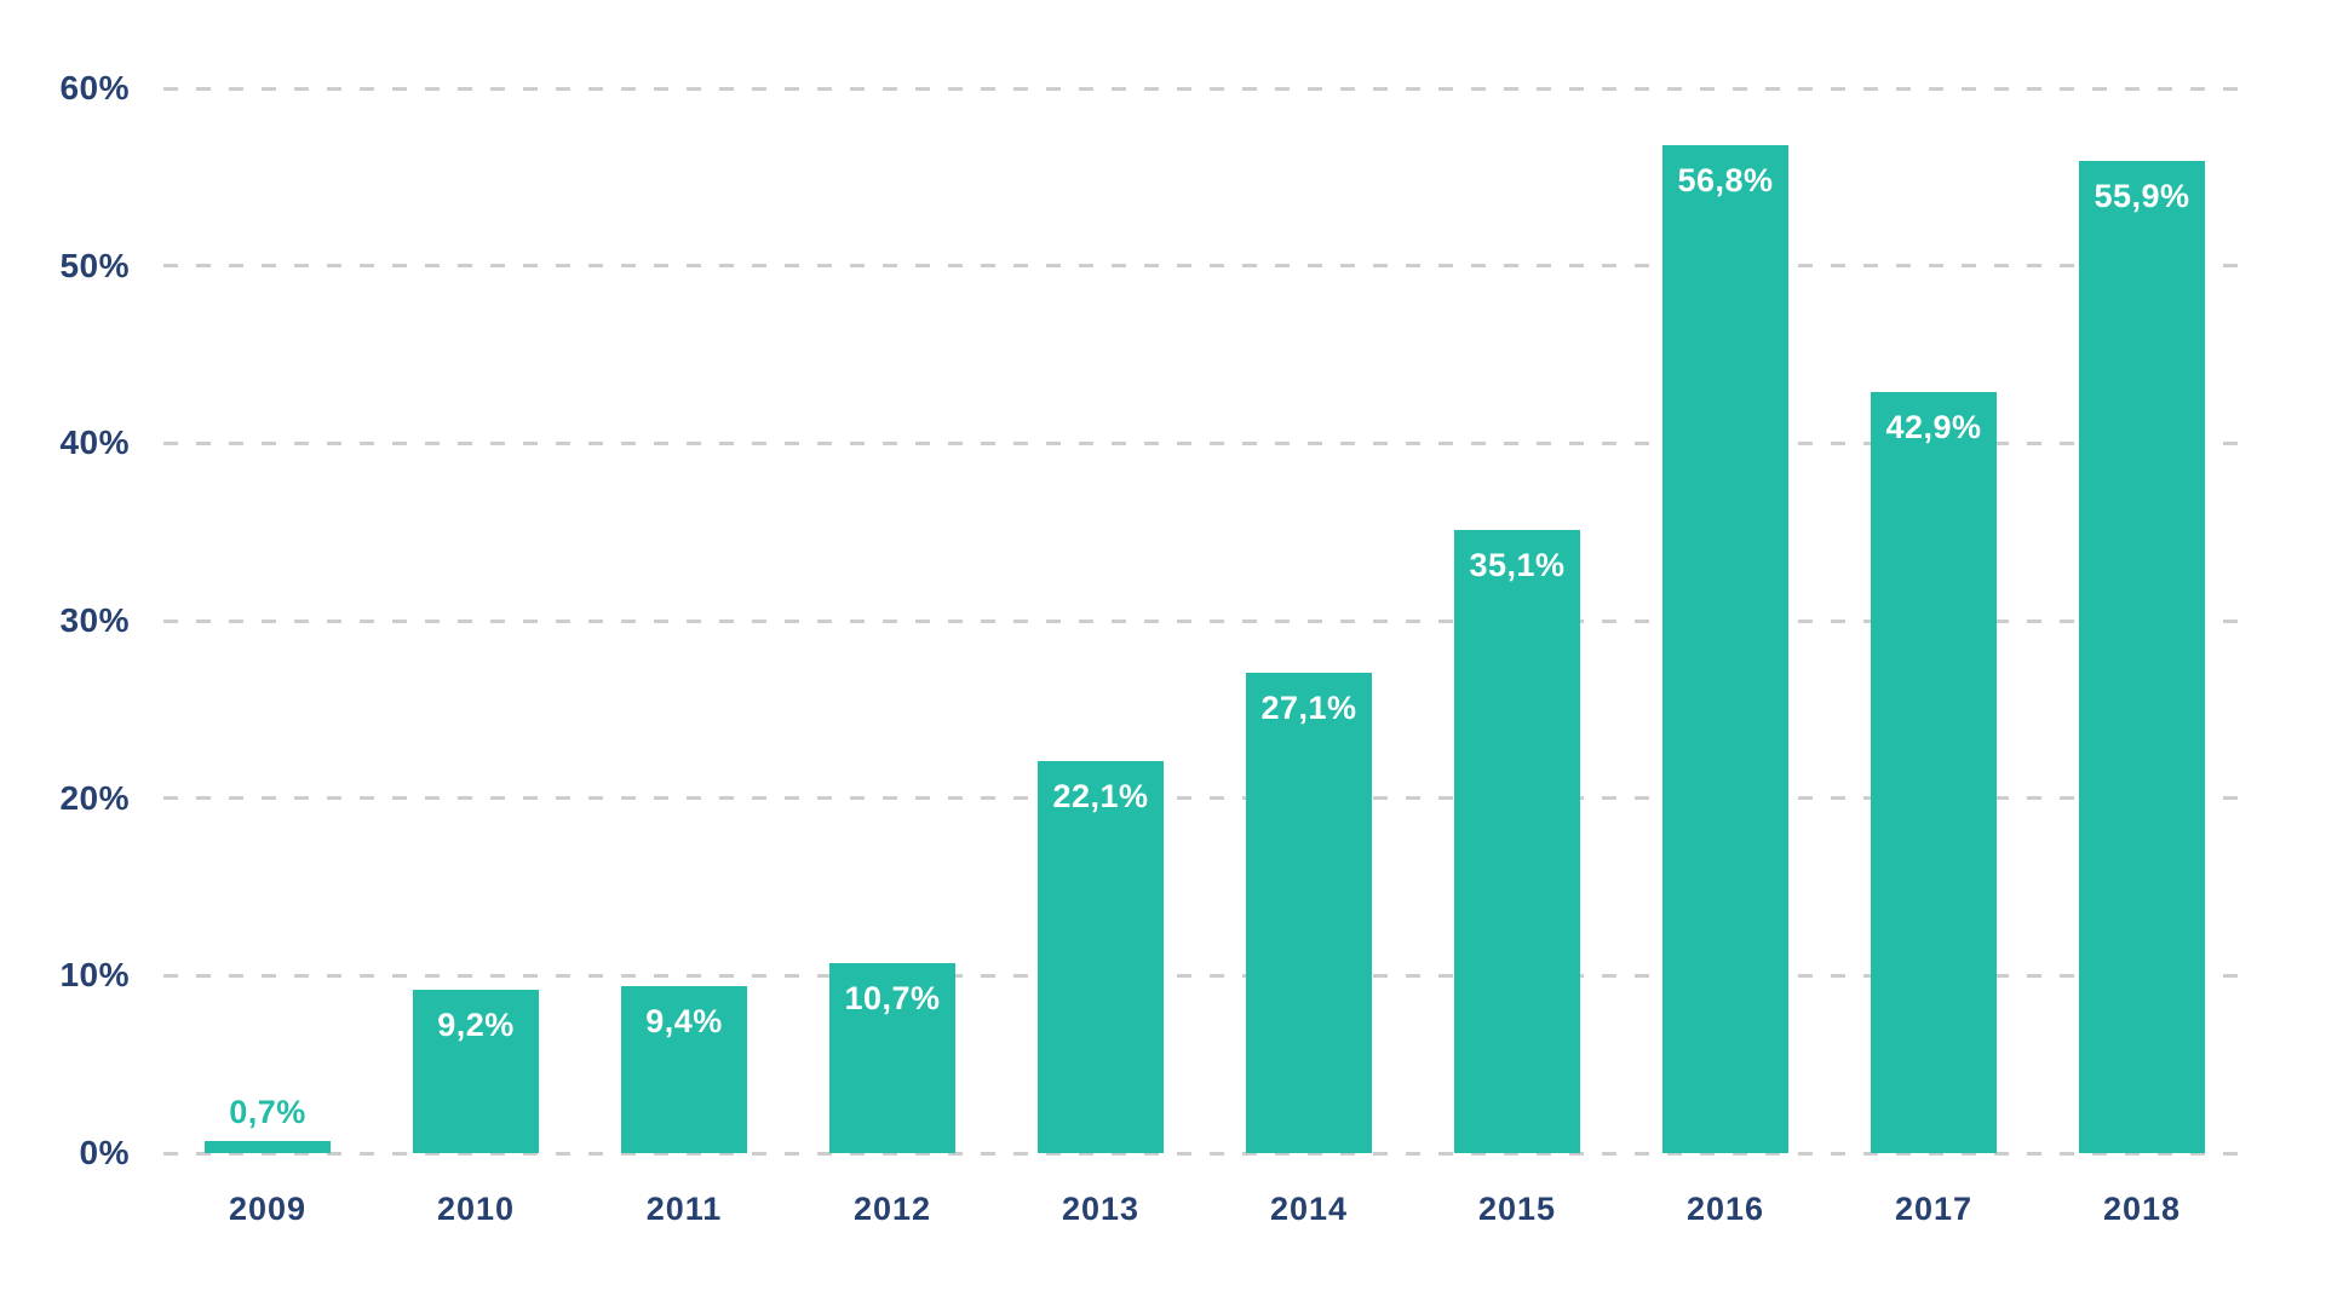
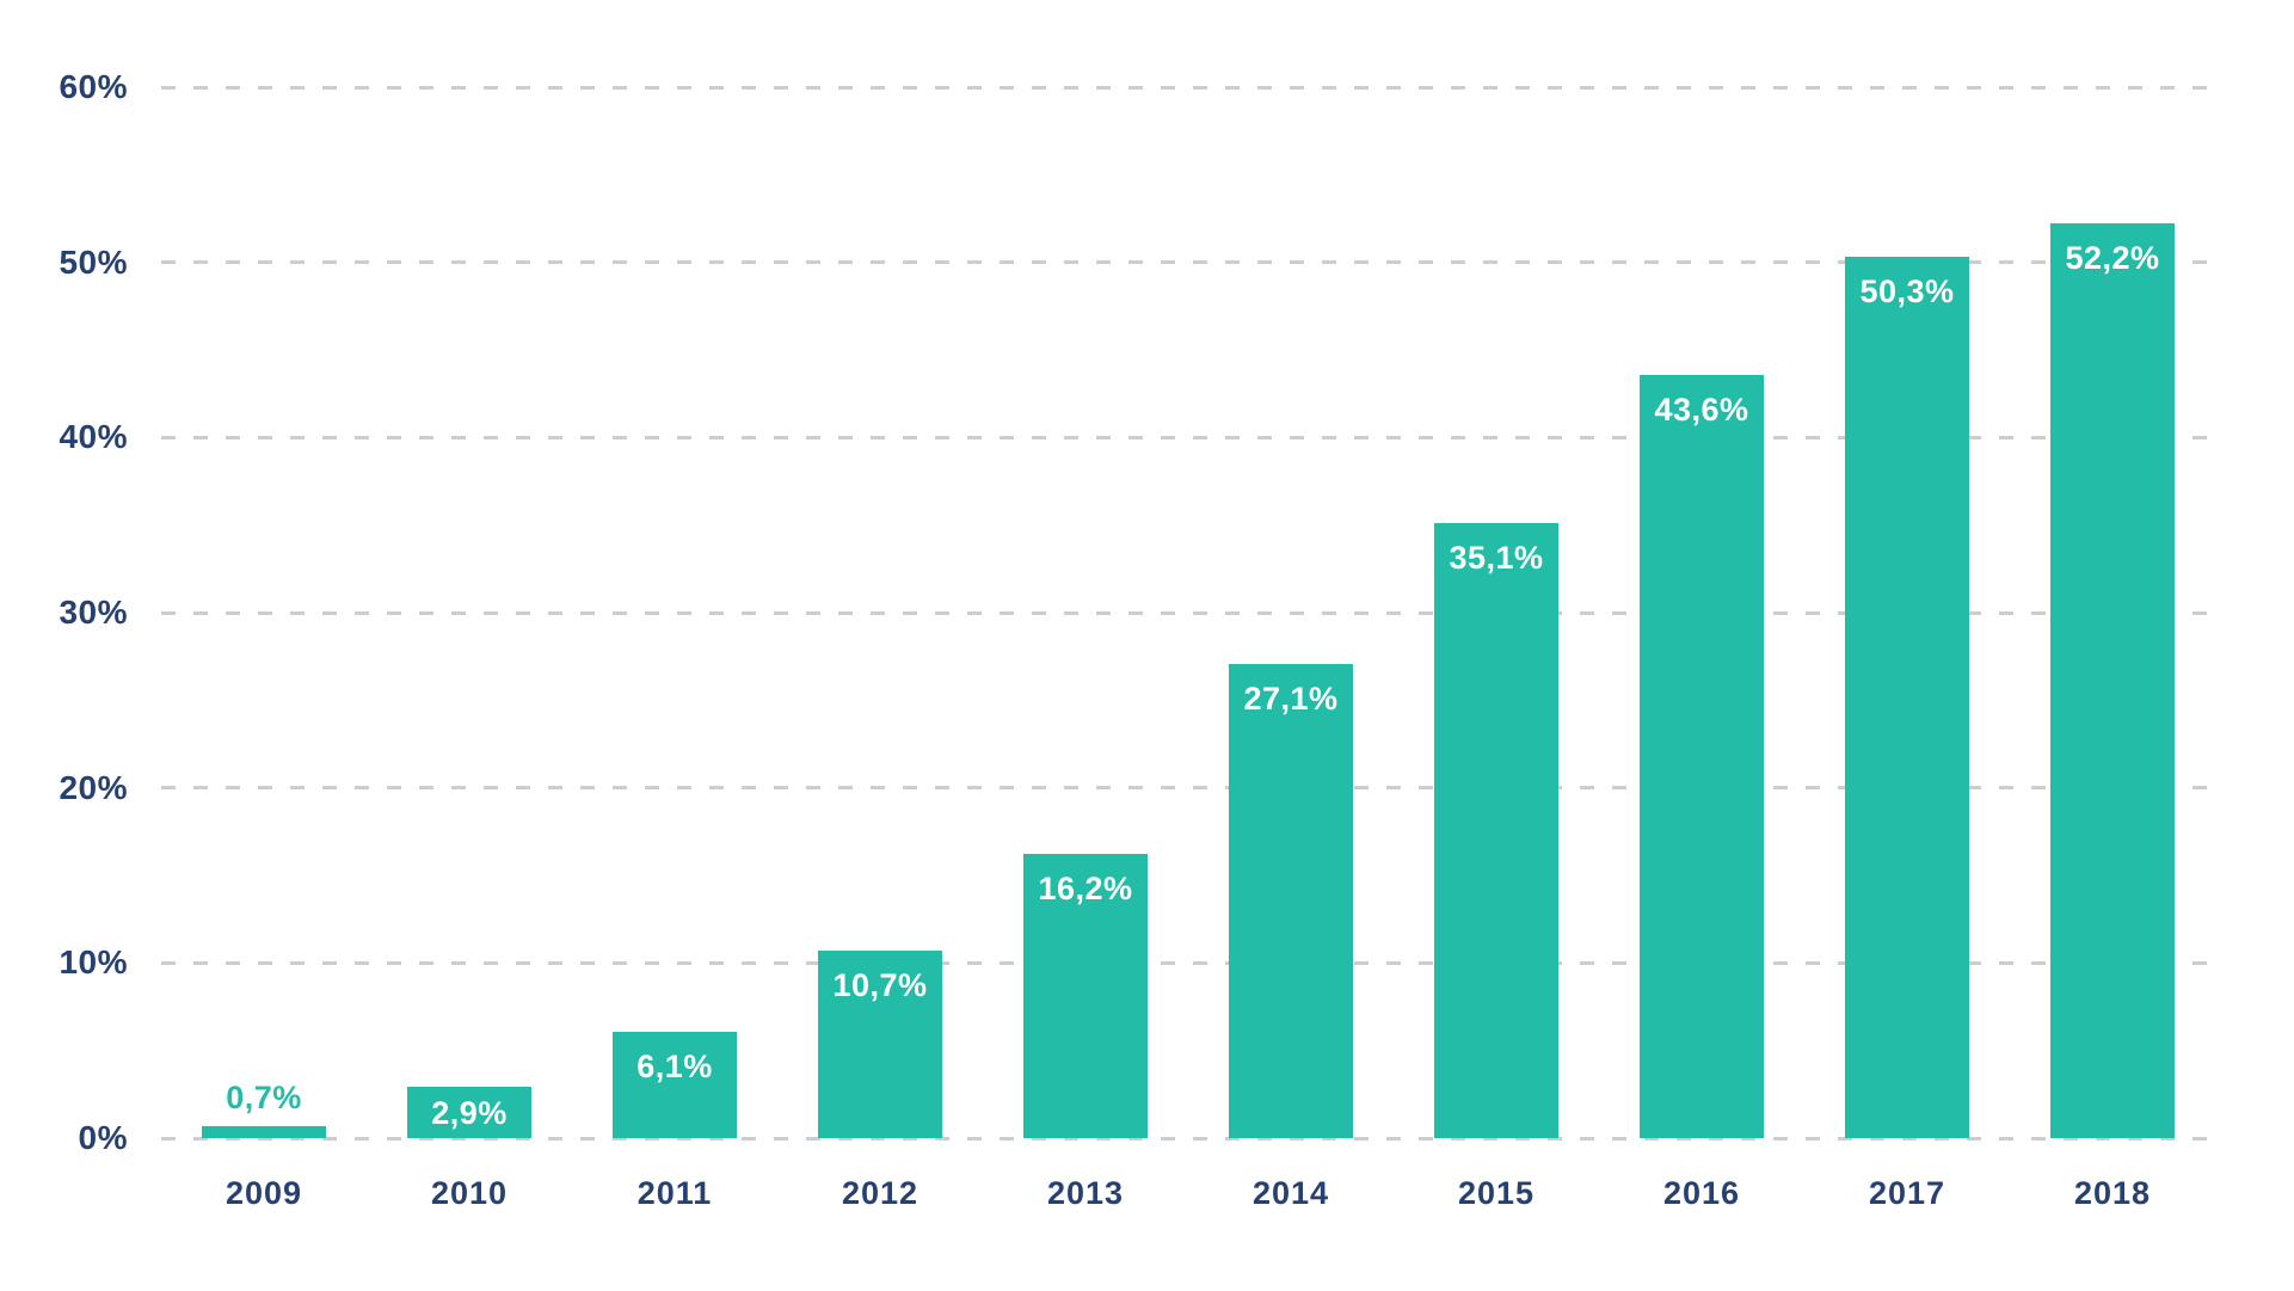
2010: 9,2% -> 2,9%
2011: 9,4% -> 6,1%
2013: 22,1% -> 16,2%
2016: 56,8% -> 43,6%
2017: 42,9% -> 50,3%
2018: 55,9% -> 52,2%
